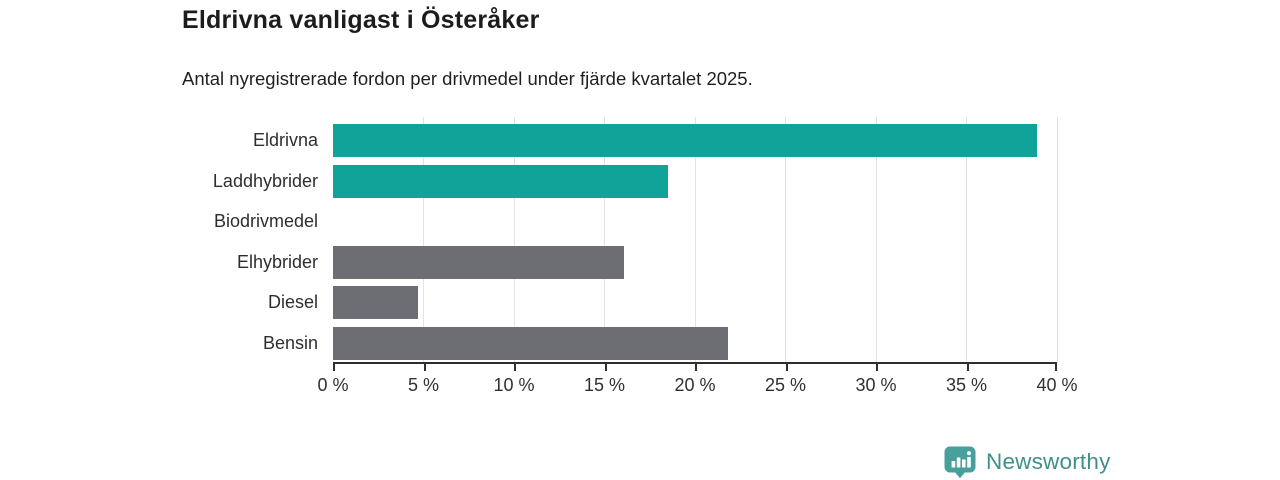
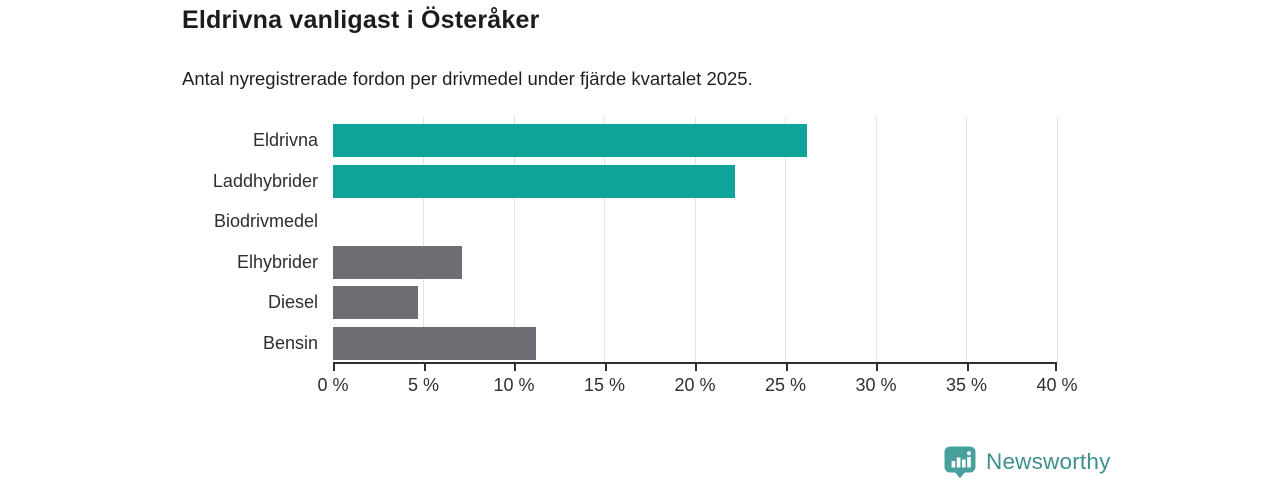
Eldrivna: 38.9% -> 26.2%
Laddhybrider: 18.5% -> 22.2%
Elhybrider: 16.1% -> 7.1%
Bensin: 21.8% -> 11.2%
